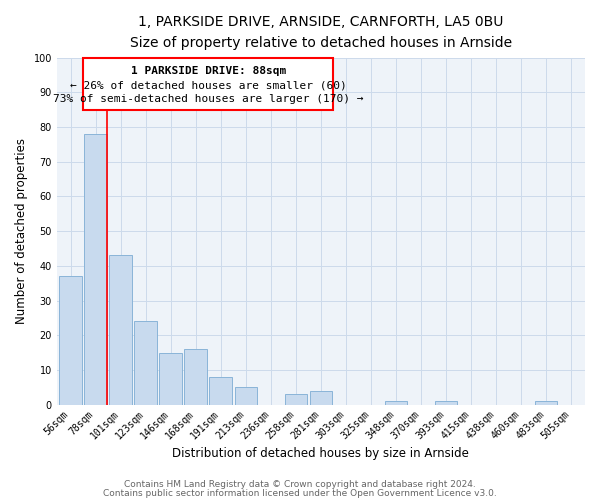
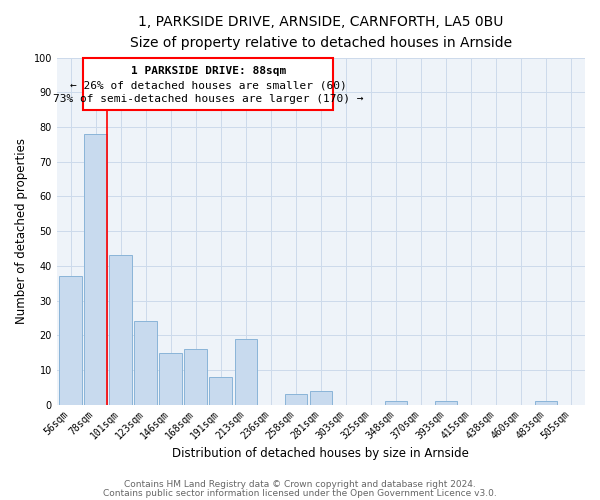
213sqm: 5 -> 19
